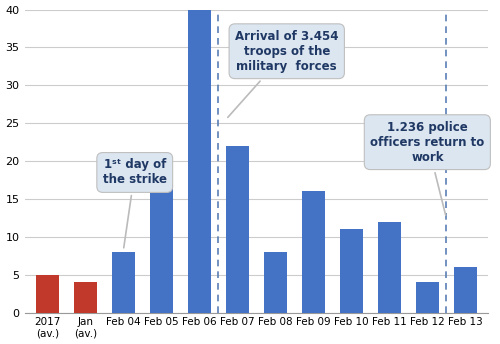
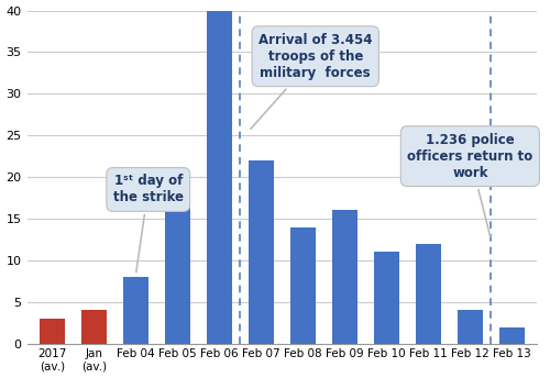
2017 (av.): 5 -> 3
Feb 08: 8 -> 14
Feb 13: 6 -> 2
